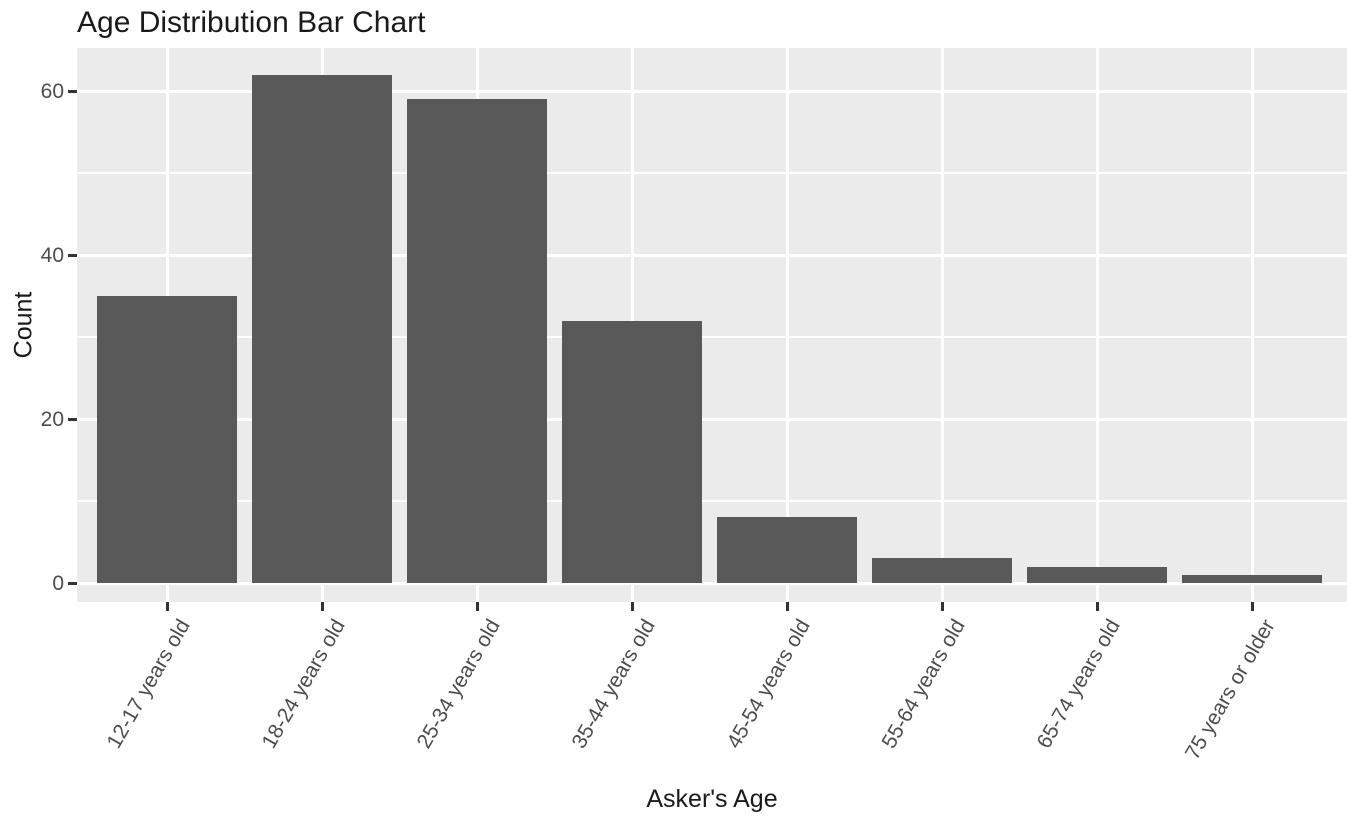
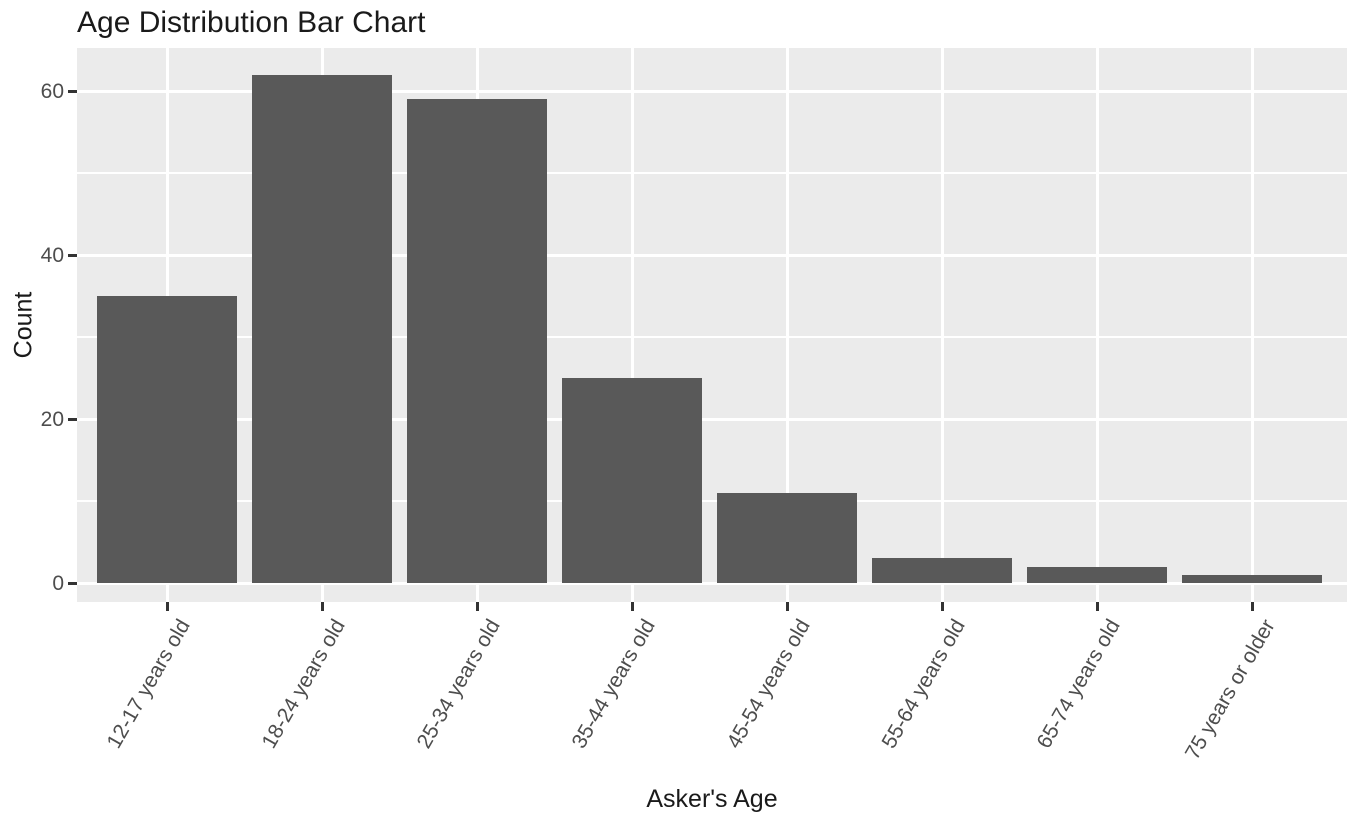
35-44 years old: 32 -> 25
45-54 years old: 8 -> 11
